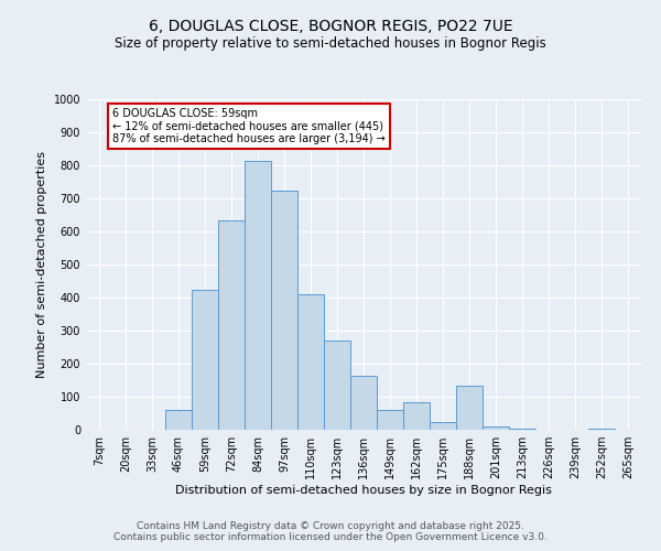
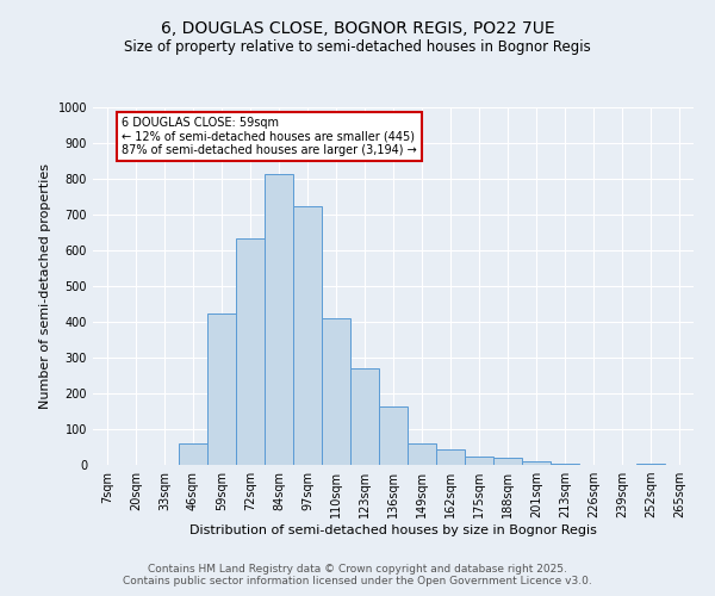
162sqm: 85 -> 45
188sqm: 135 -> 20
